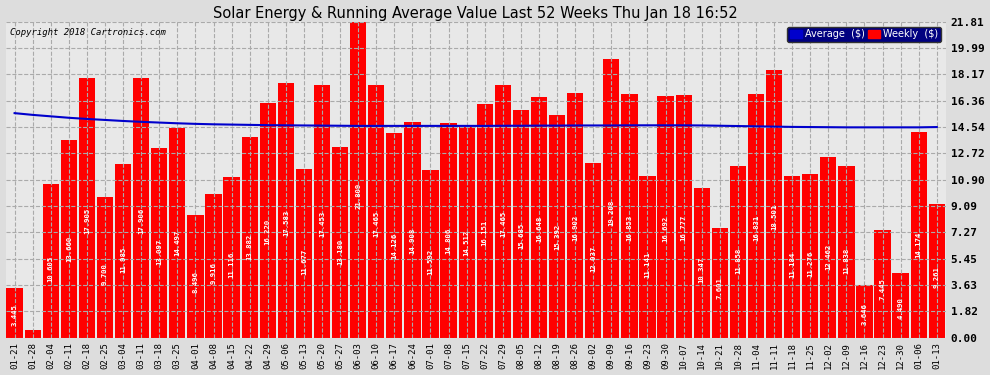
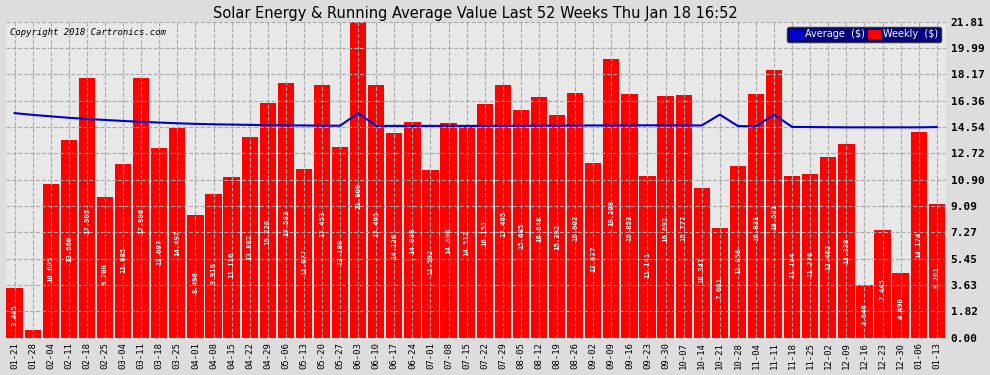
Average ($)/06-03: 14.6 -> 15.5
Average ($)/10-21: 14.6 -> 15.4
Average ($)/11-11: 14.6 -> 15.4
Weekly ($)/12-09: 11.838 -> 13.338
